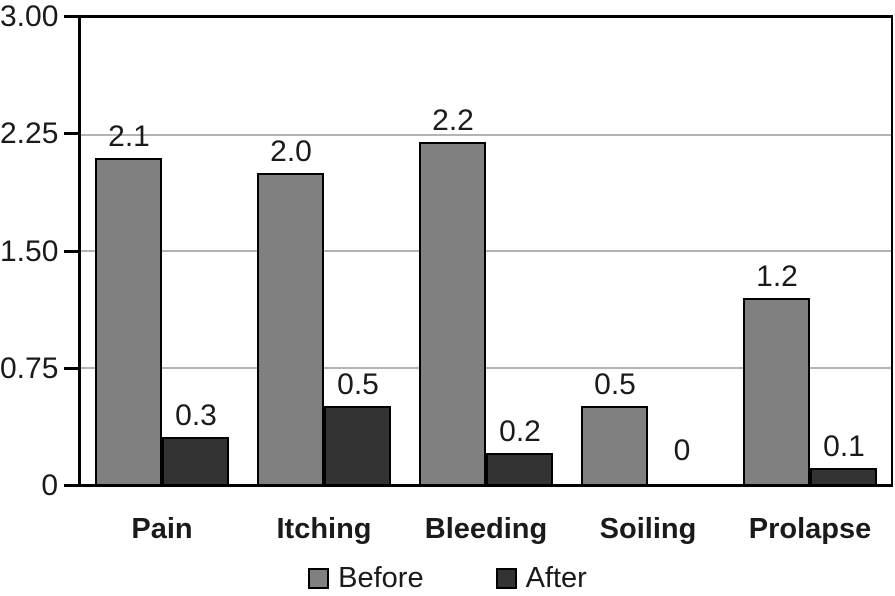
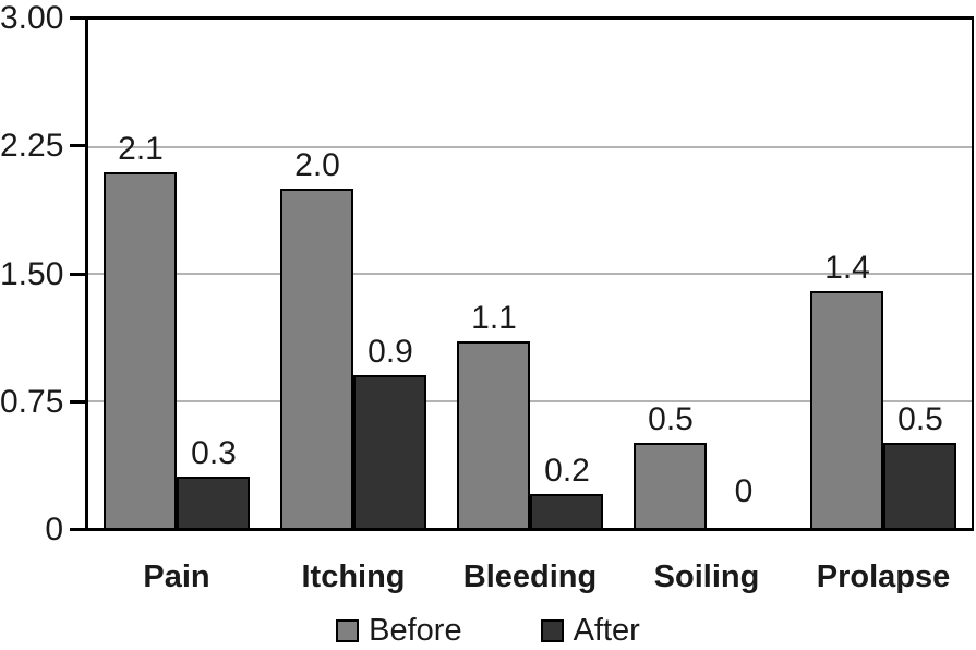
After/Itching: 0.5 -> 0.9
Before/Bleeding: 2.2 -> 1.1
Before/Prolapse: 1.2 -> 1.4
After/Prolapse: 0.1 -> 0.5
